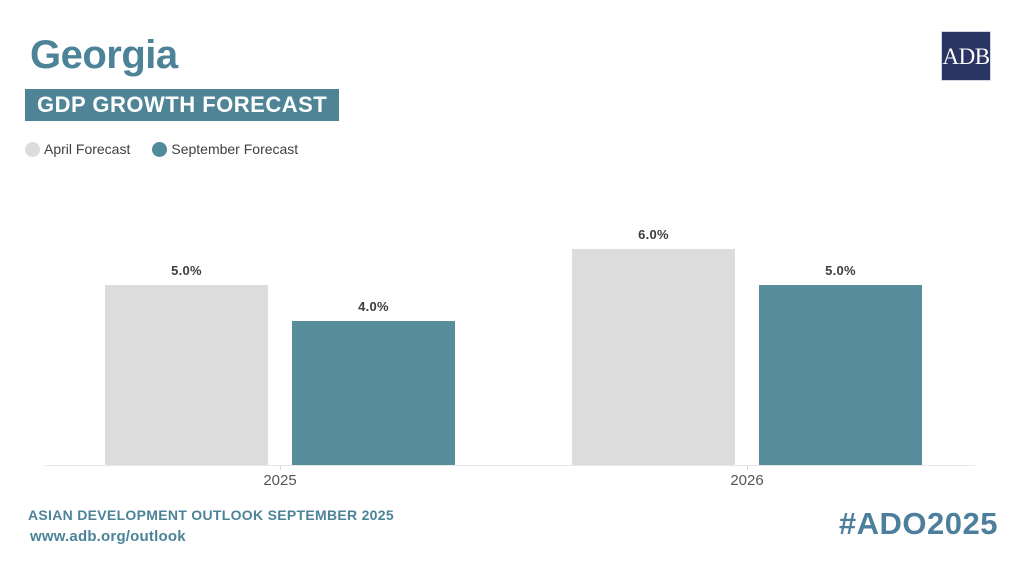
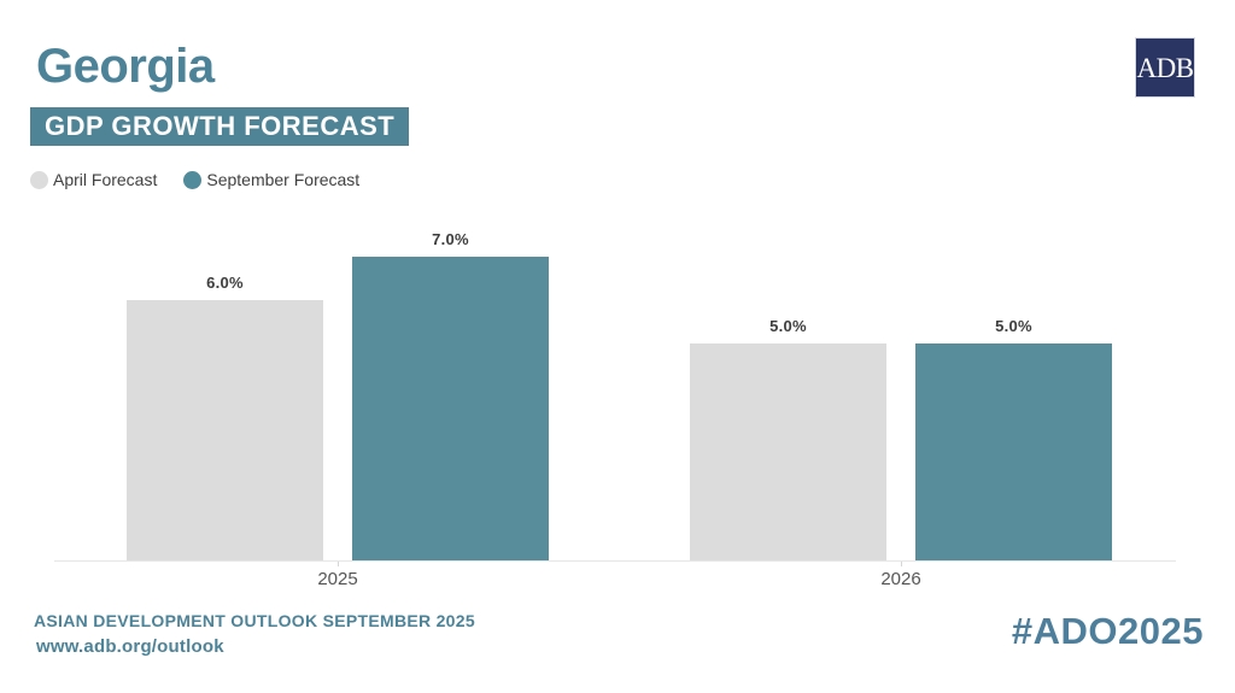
April Forecast/2025: 5.0% -> 6.0%
September Forecast/2025: 4.0% -> 7.0%
April Forecast/2026: 6.0% -> 5.0%
